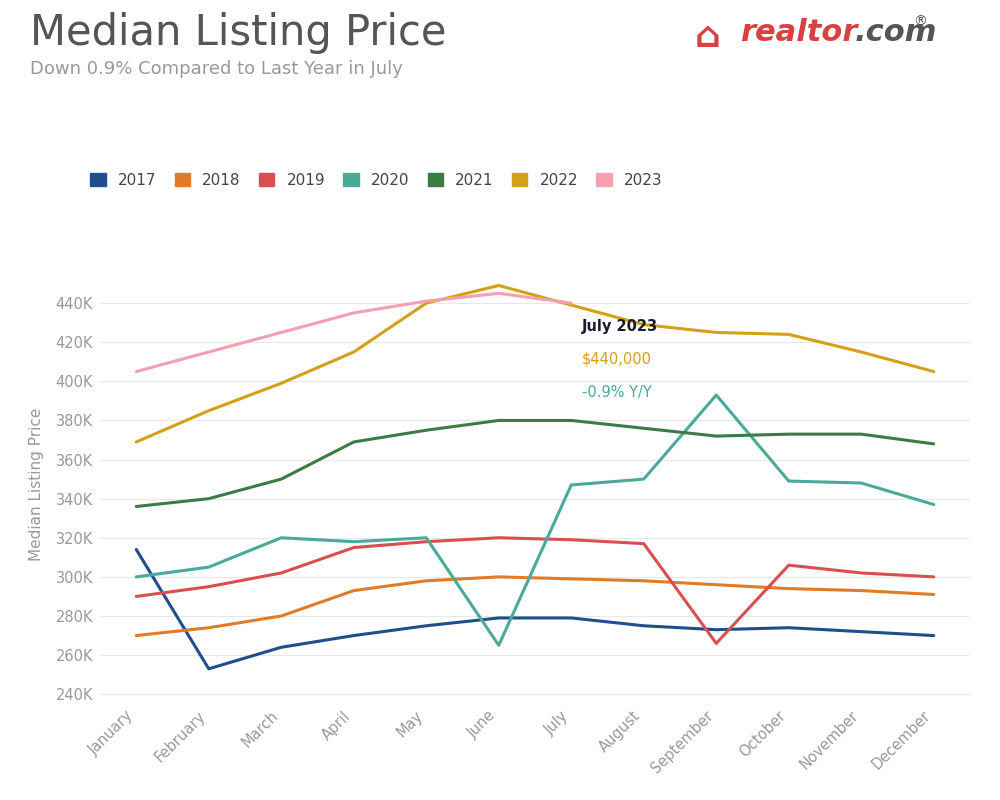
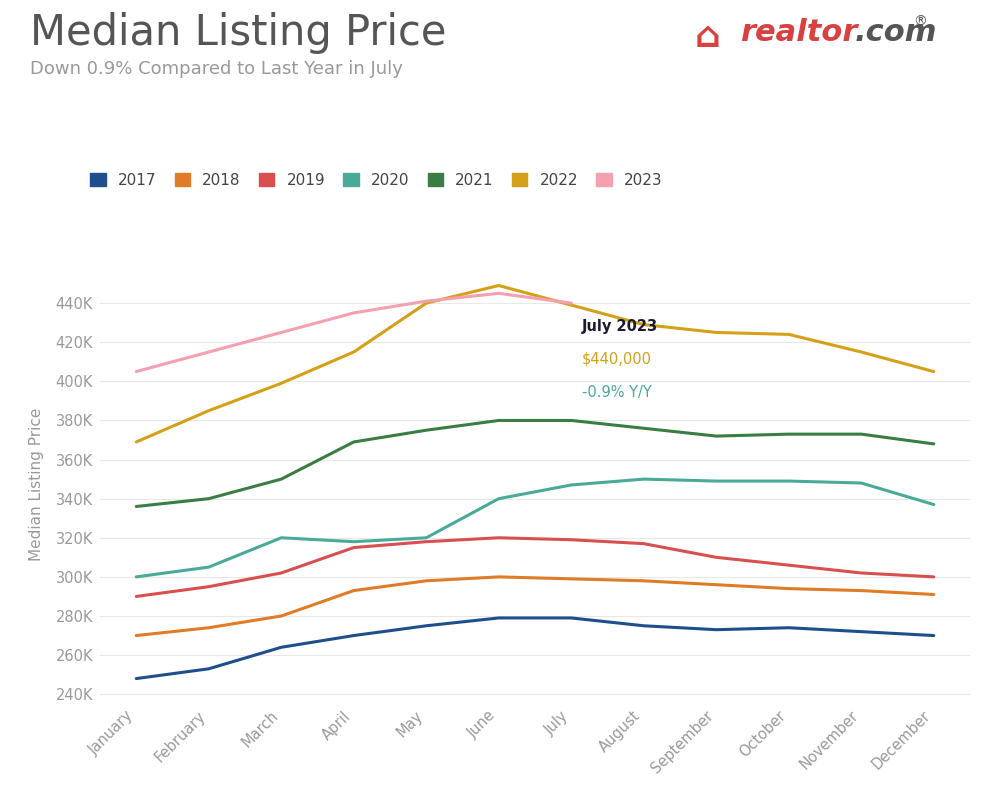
2017/January: 314K -> 248K
2020/June: 265K -> 340K
2019/September: 266K -> 310K
2020/September: 393K -> 349K
